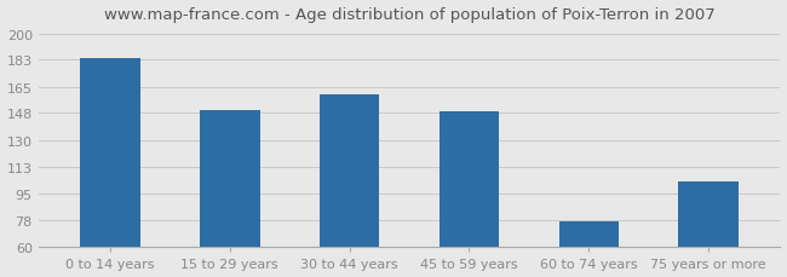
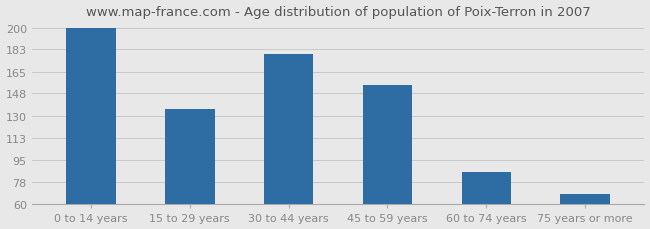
0 to 14 years: 184 -> 200
15 to 29 years: 150 -> 136
30 to 44 years: 160 -> 179
45 to 59 years: 149 -> 155
60 to 74 years: 77 -> 86
75 years or more: 103 -> 68
